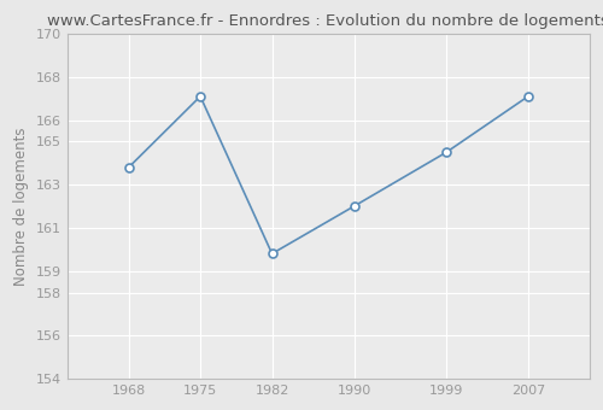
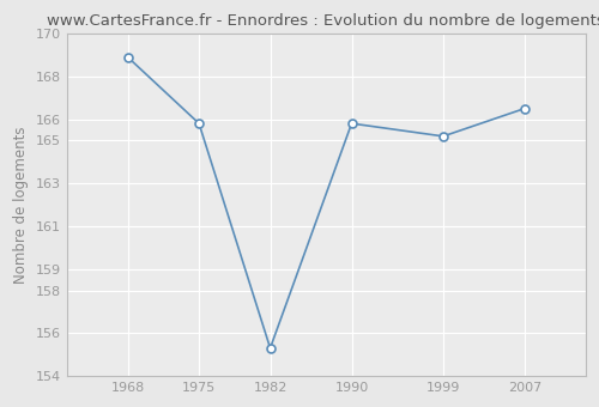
1968: 163.8 -> 168.9
1975: 167.1 -> 165.8
1982: 159.8 -> 155.3
1990: 162.0 -> 165.8
1999: 164.5 -> 165.2
2007: 167.1 -> 166.5
